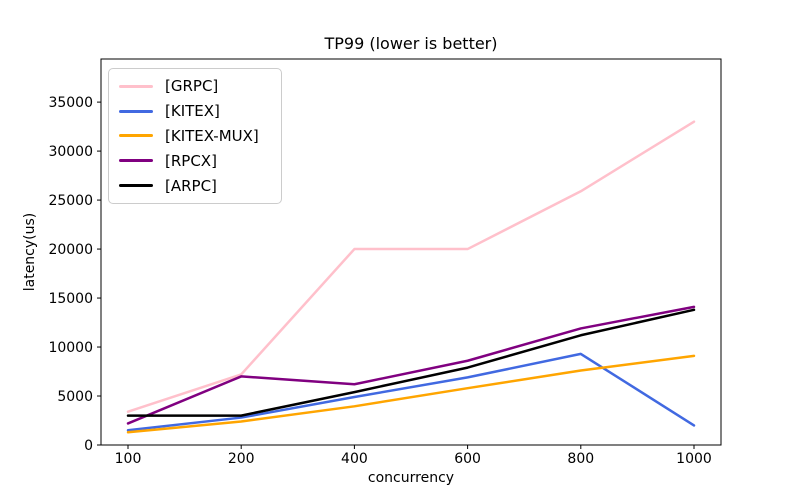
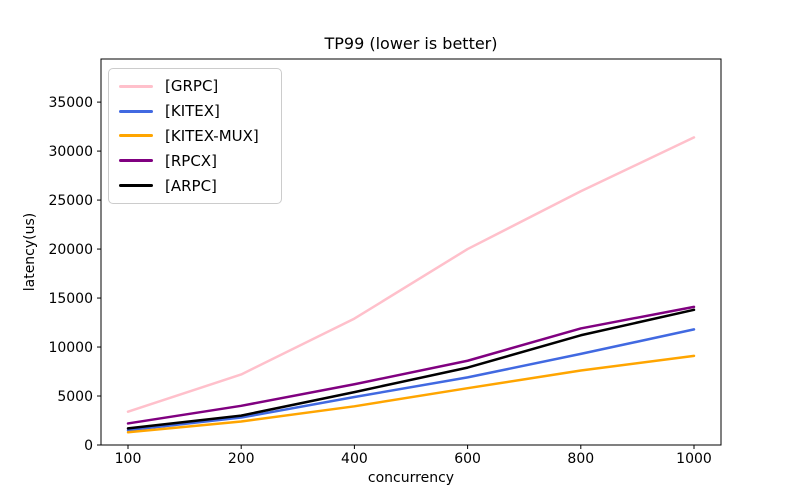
[ARPC]/100: 3000 -> 2000
[RPCX]/200: 7000 -> 4000
[GRPC]/400: 20000 -> 13000
[GRPC]/1000: 33000 -> 31000
[KITEX]/1000: 2000 -> 12000
